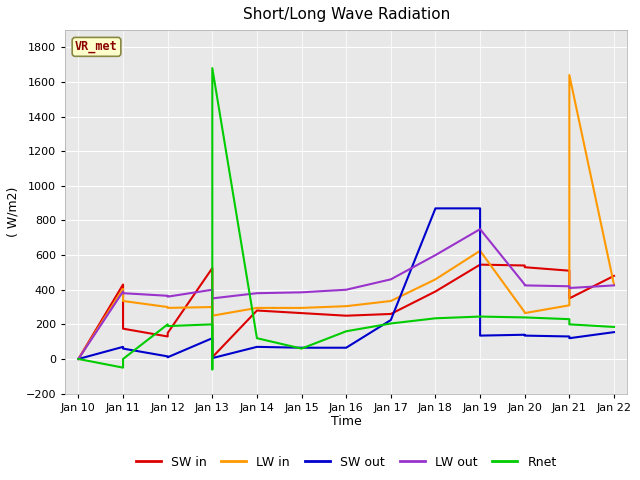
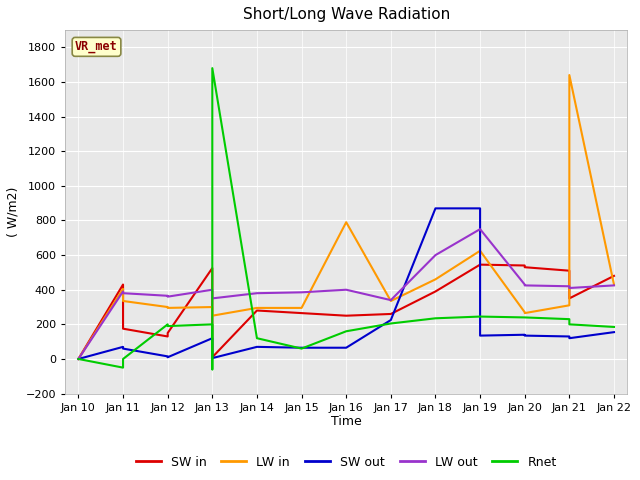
LW in/Jan 16: 300 -> 790
LW out/Jan 17: 460 -> 340
